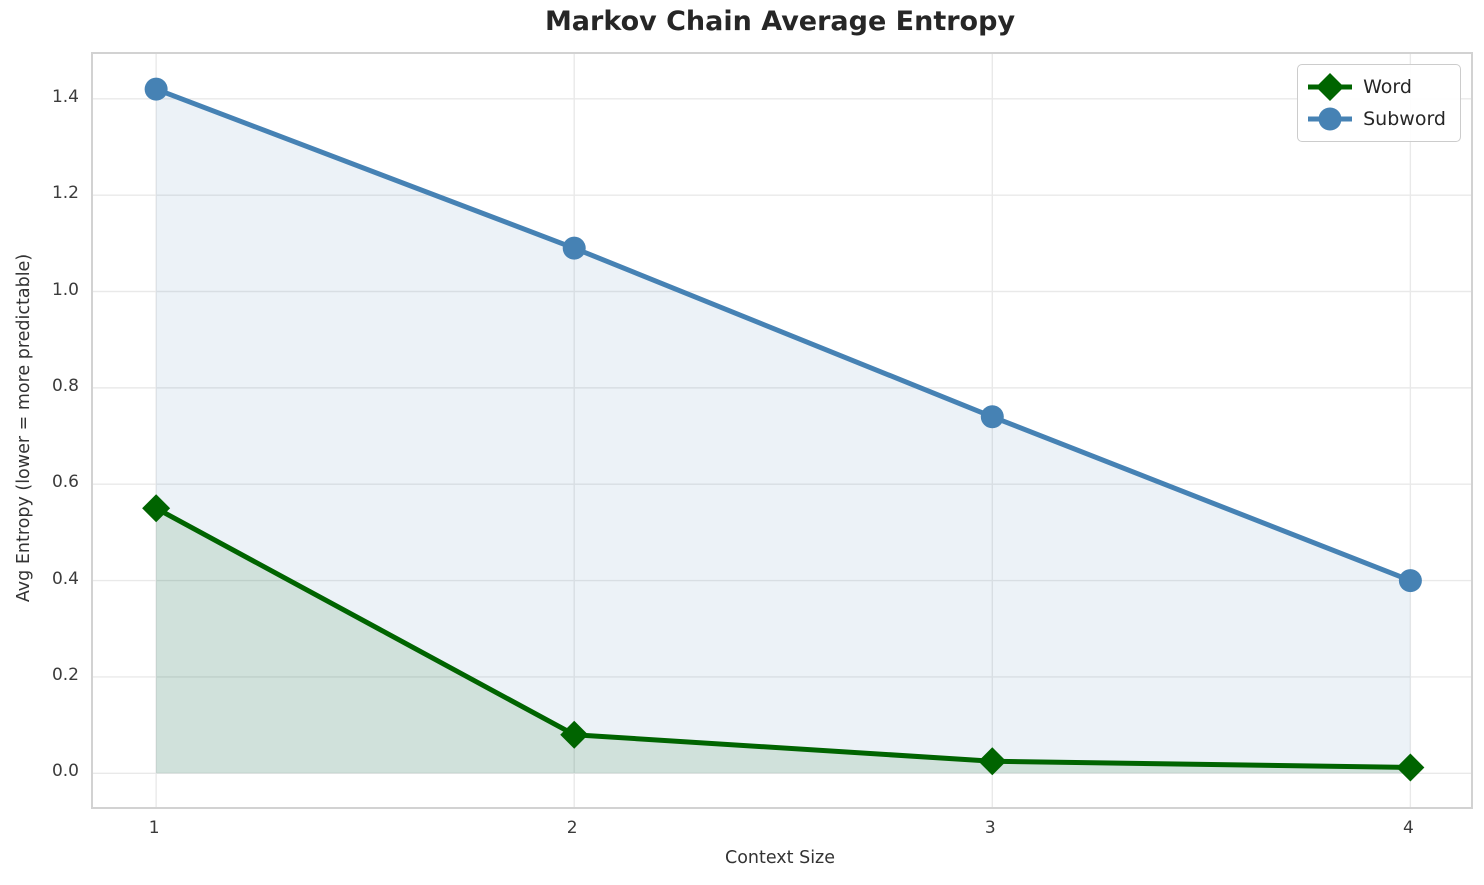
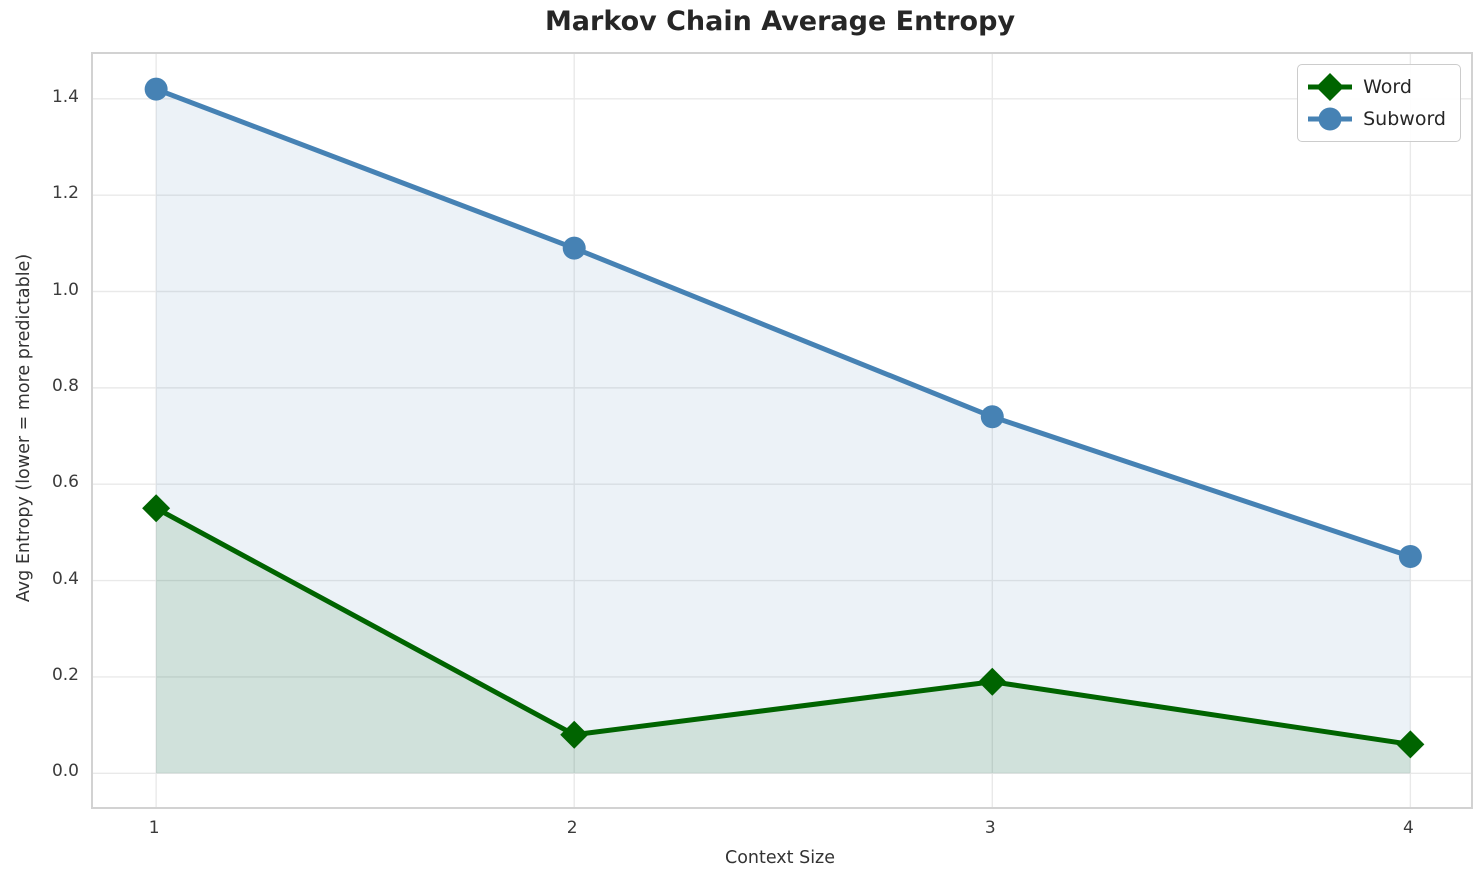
Word/3: 0.03 -> 0.19
Word/4: 0.01 -> 0.06
Subword/4: 0.40 -> 0.45
